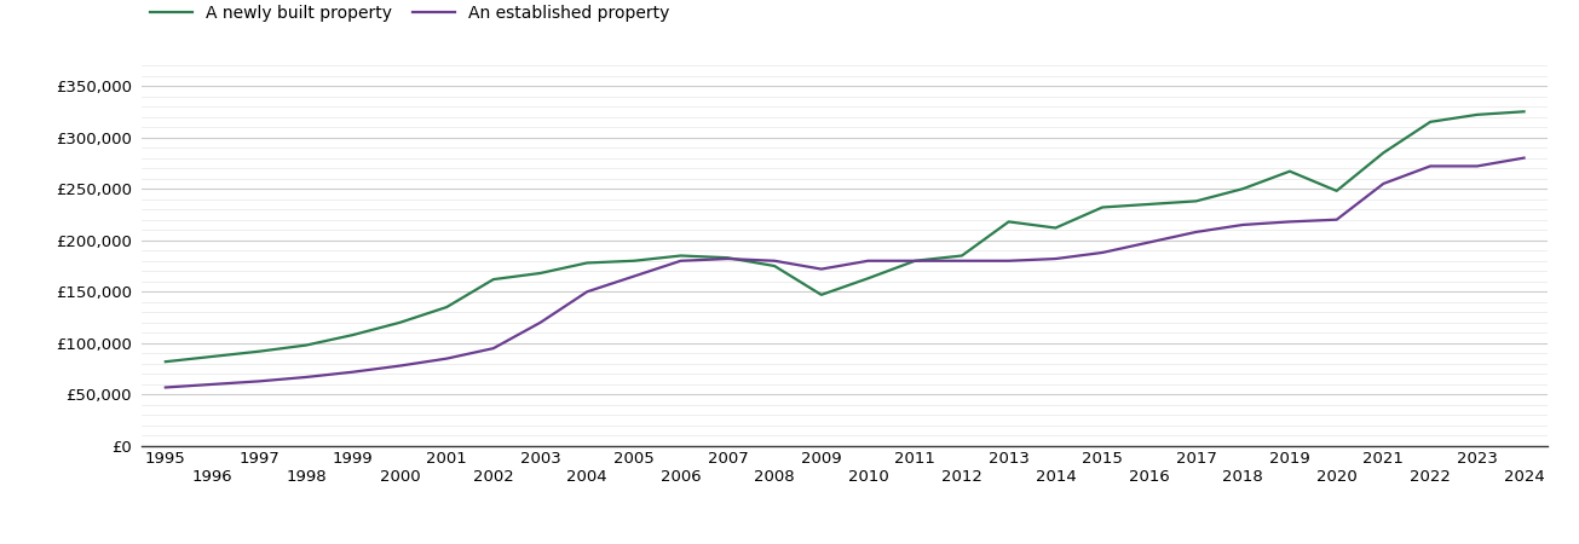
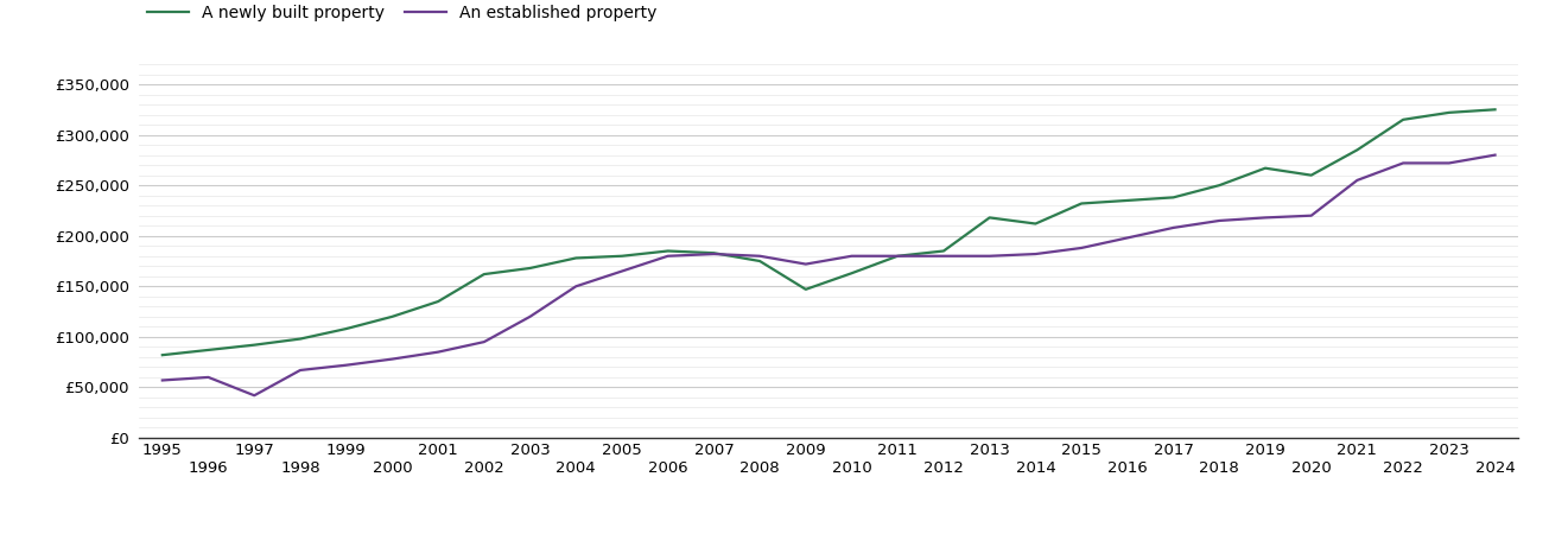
An established property/1997: £63,000 -> £42,000
A newly built property/2020: £248,000 -> £260,000
